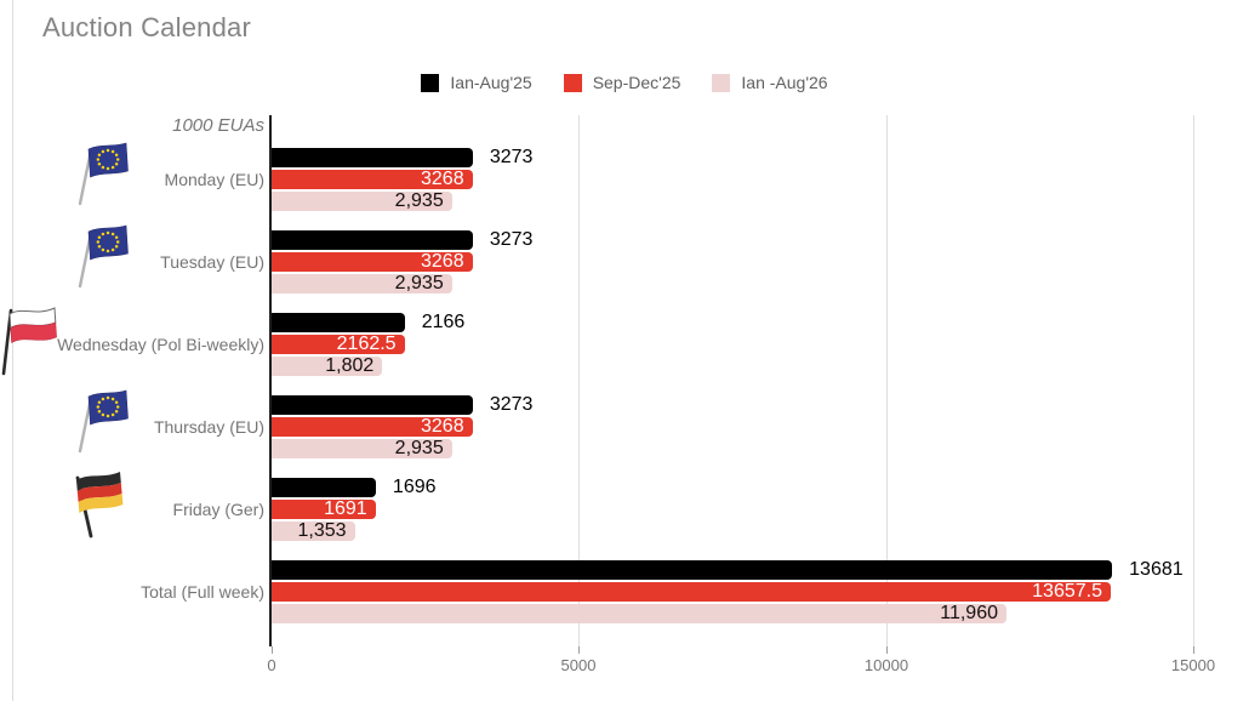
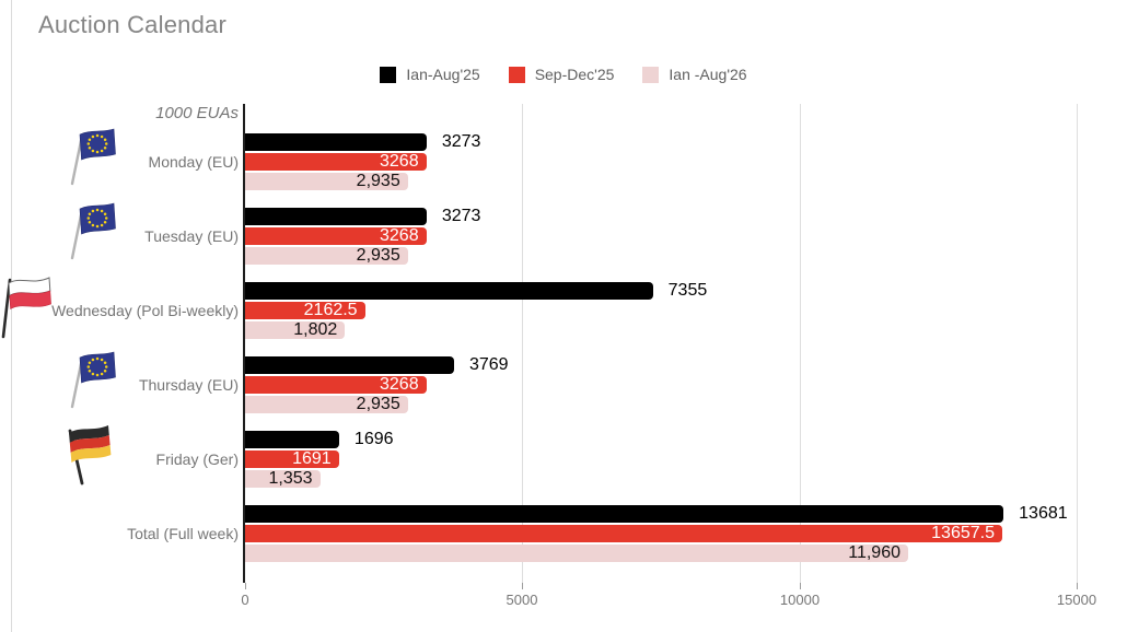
Ian-Aug'25/Wednesday (Pol Bi-weekly): 2166 -> 7355
Ian-Aug'25/Thursday (EU): 3273 -> 3769
